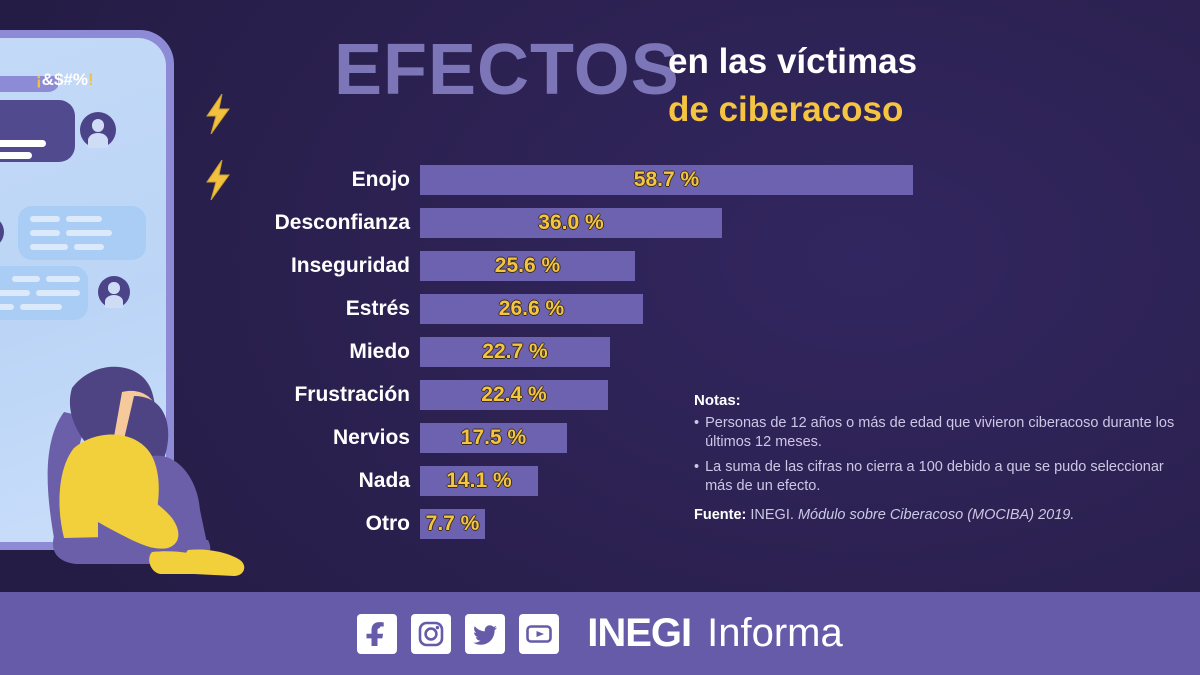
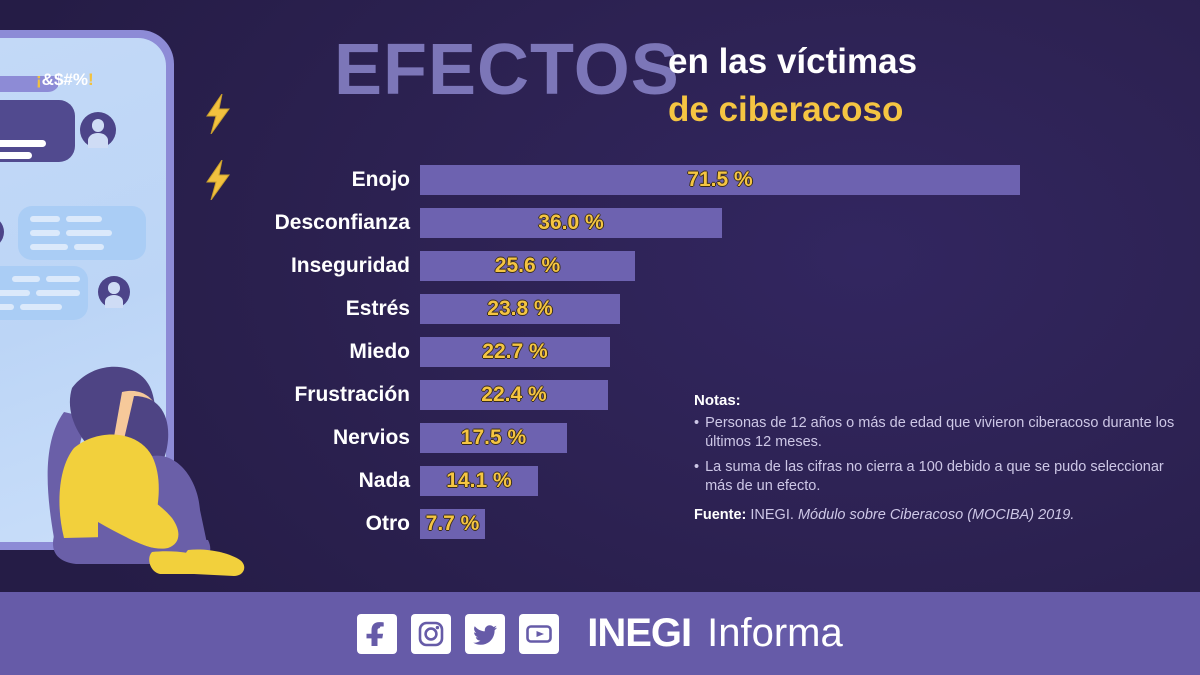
Enojo: 58.7 -> 71.5
Estrés: 26.6 -> 23.8
